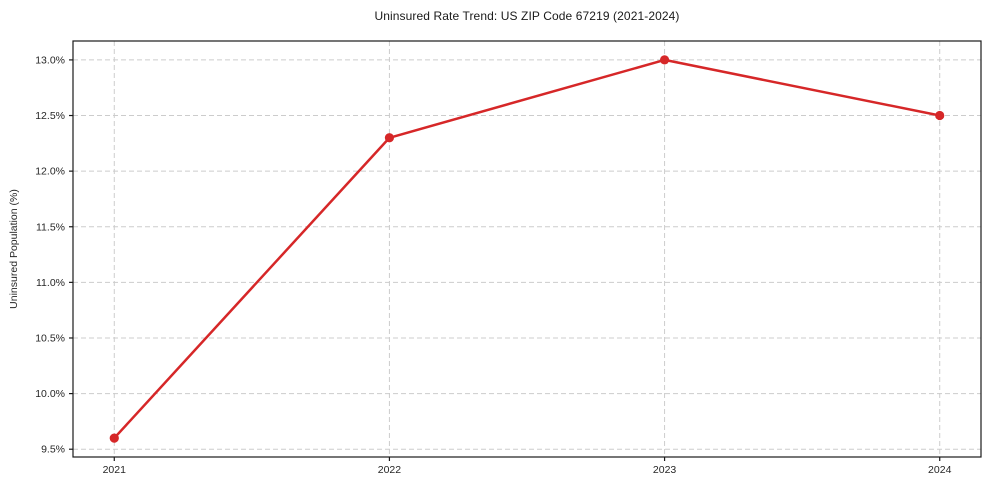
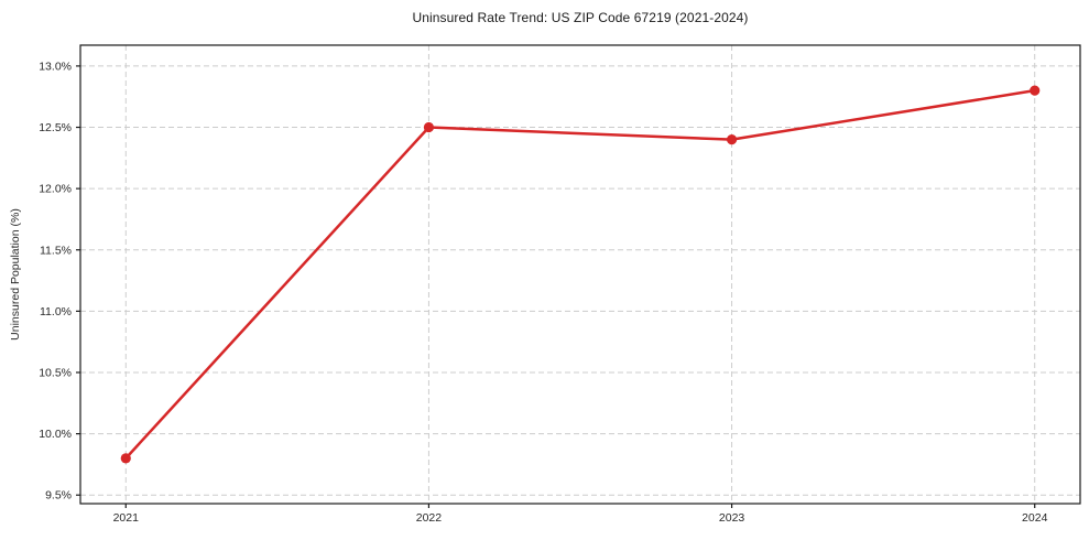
2021: 9.6% -> 9.8%
2022: 12.3% -> 12.5%
2023: 13.0% -> 12.4%
2024: 12.5% -> 12.8%
